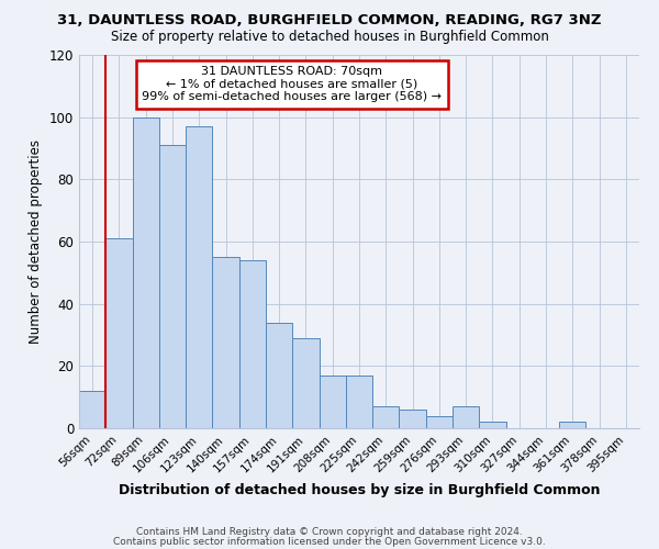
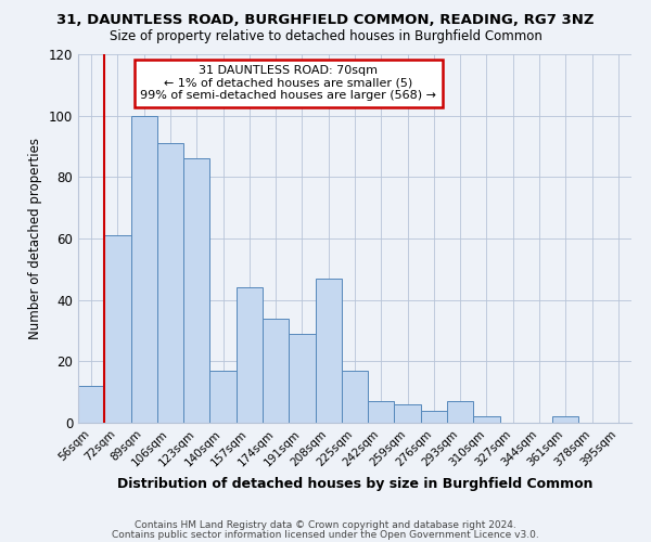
123sqm: 97 -> 86
140sqm: 55 -> 17
157sqm: 54 -> 44
208sqm: 17 -> 47
